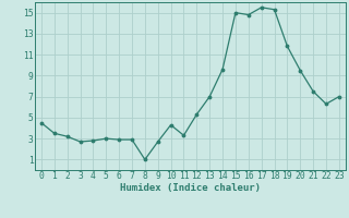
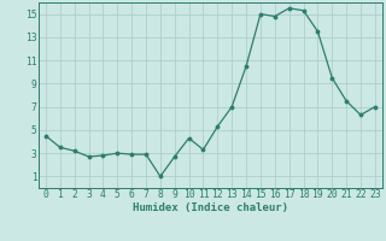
14: 9.6 -> 10.5
19: 11.8 -> 13.5
